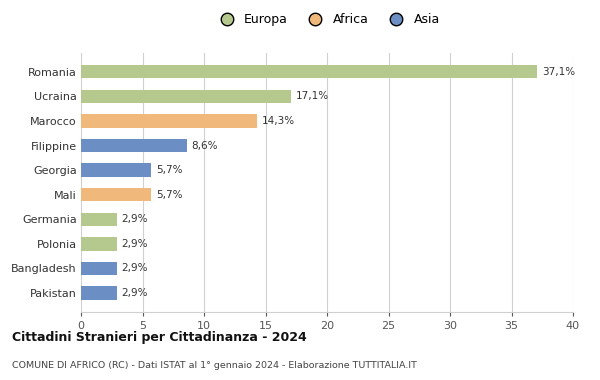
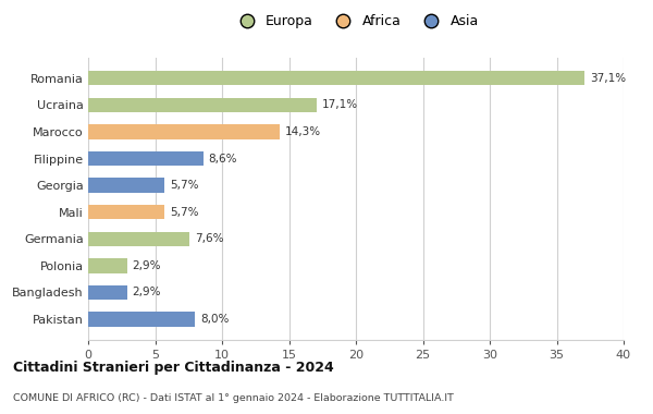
Germania: 2,9% -> 7,6%
Pakistan: 2,9% -> 8,0%
